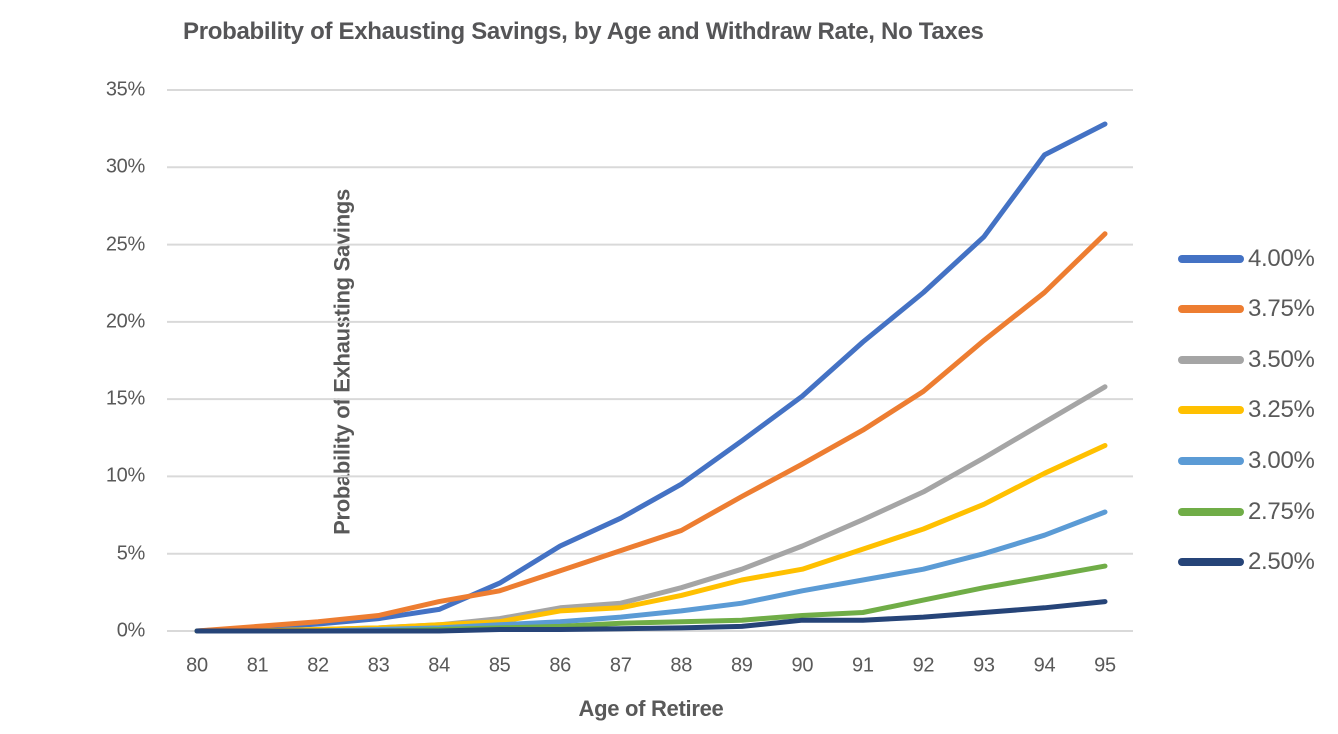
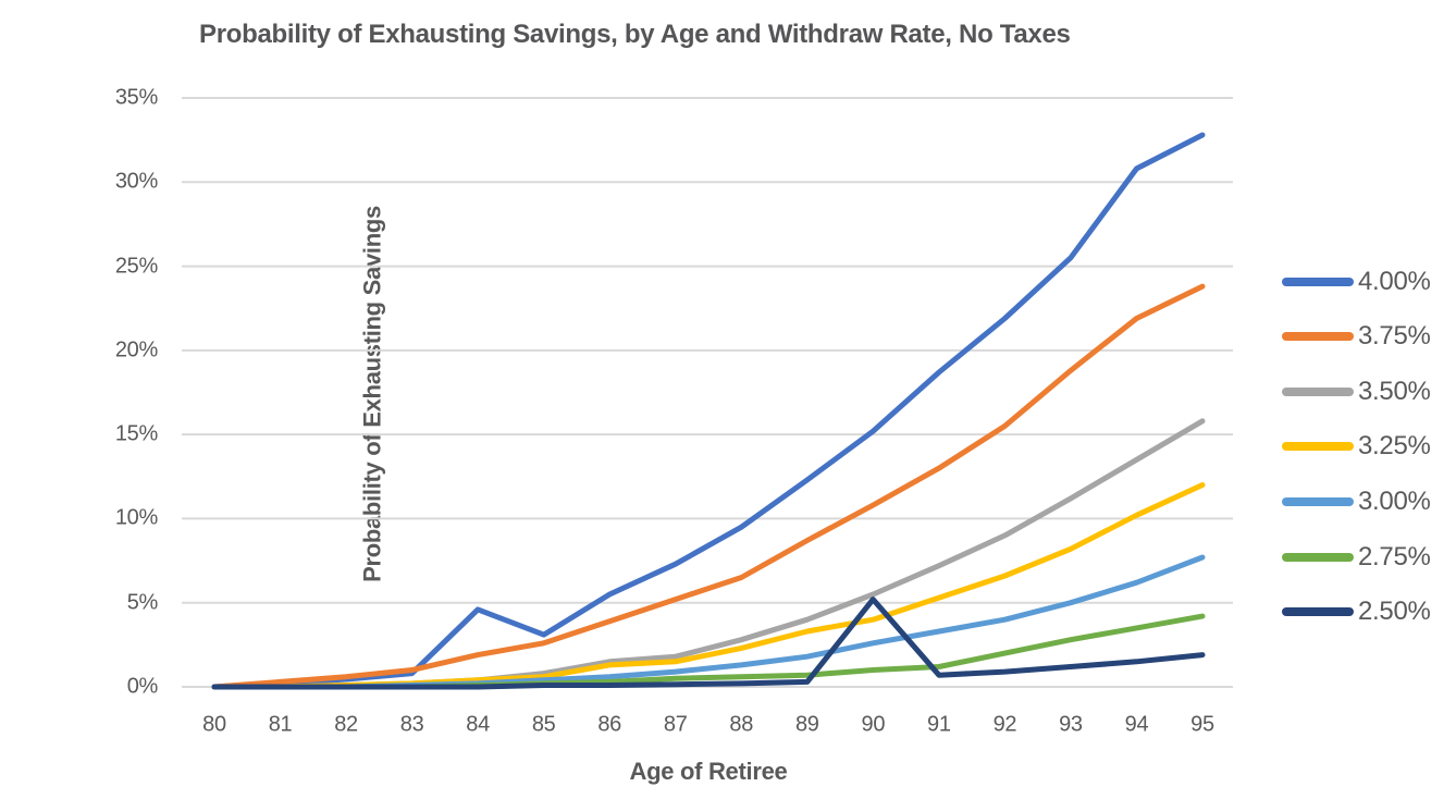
4.00%/84: 1.4% -> 4.6%
2.50%/90: 0.7% -> 5.2%
3.75%/95: 25.7% -> 23.8%
